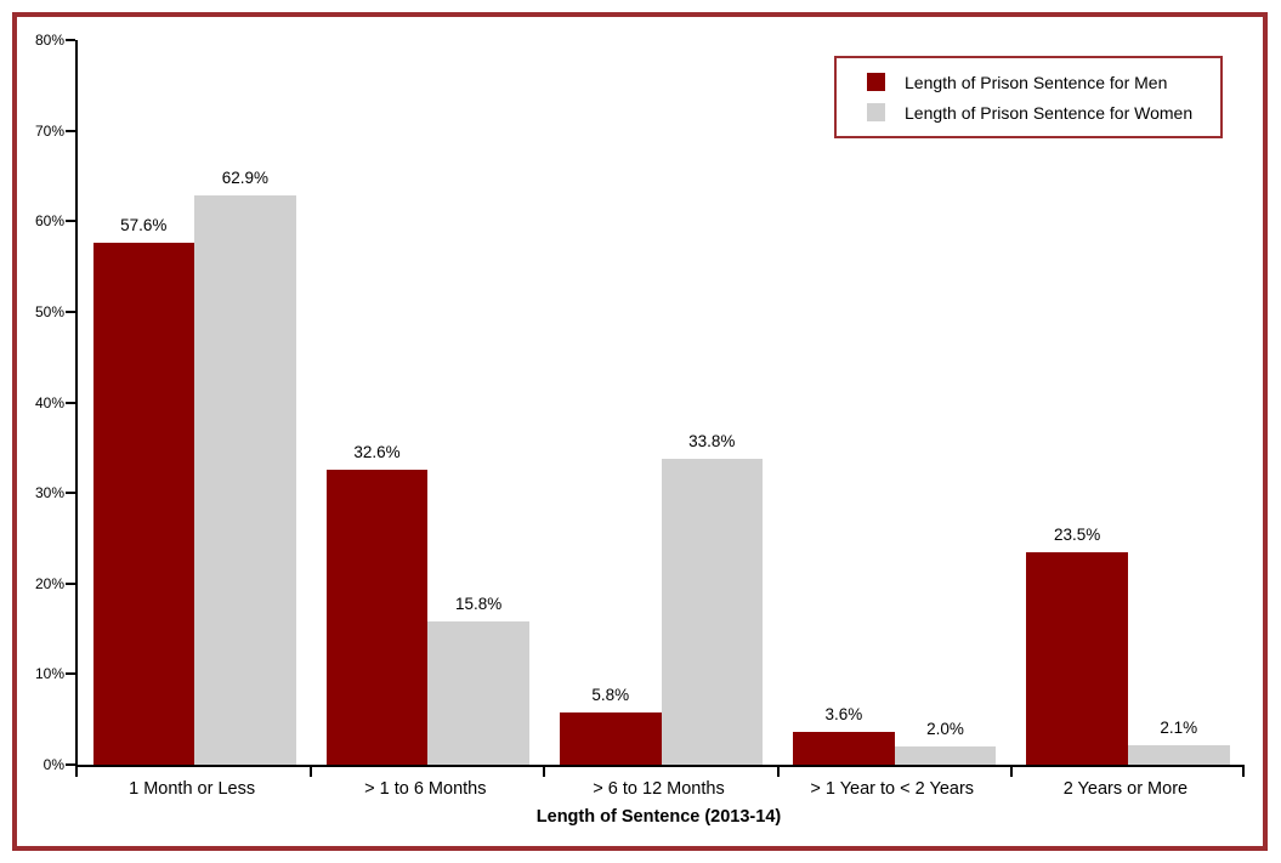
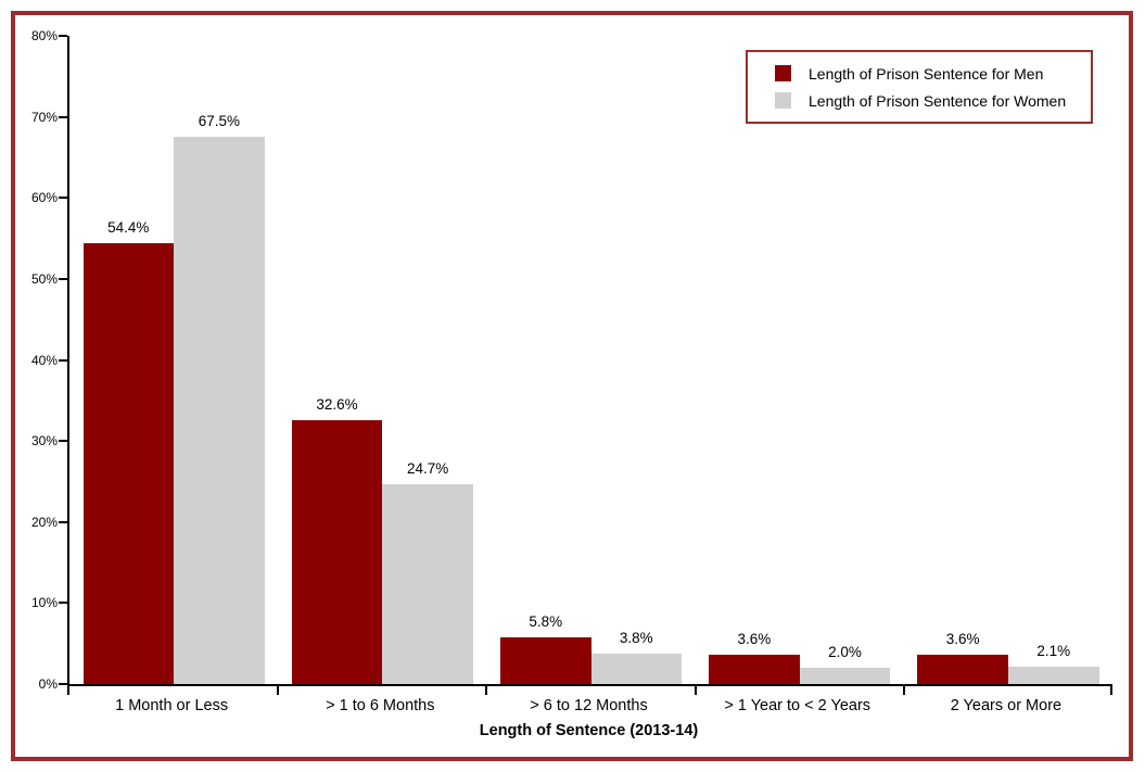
Length of Prison Sentence for Men/1 Month or Less: 57.6% -> 54.4%
Length of Prison Sentence for Women/1 Month or Less: 62.9% -> 67.5%
Length of Prison Sentence for Women/> 1 to 6 Months: 15.8% -> 24.7%
Length of Prison Sentence for Women/> 6 to 12 Months: 33.8% -> 3.8%
Length of Prison Sentence for Men/2 Years or More: 23.5% -> 3.6%
